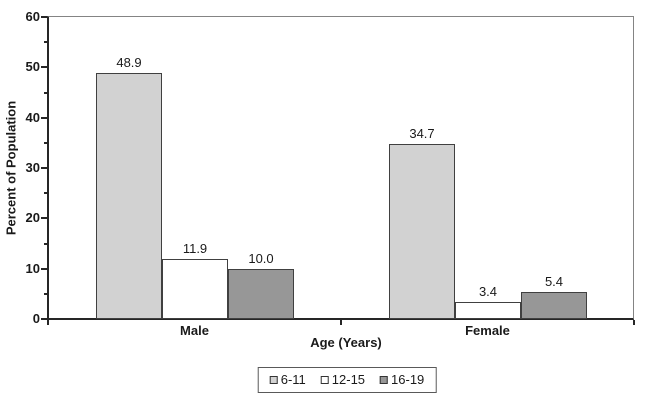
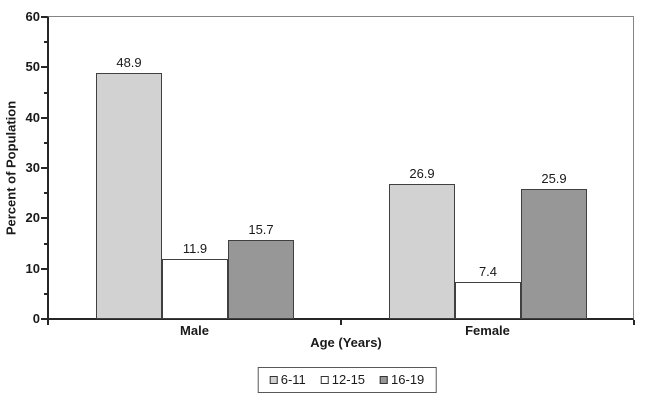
16-19/Male: 10.0 -> 15.7
6-11/Female: 34.7 -> 26.9
12-15/Female: 3.4 -> 7.4
16-19/Female: 5.4 -> 25.9
